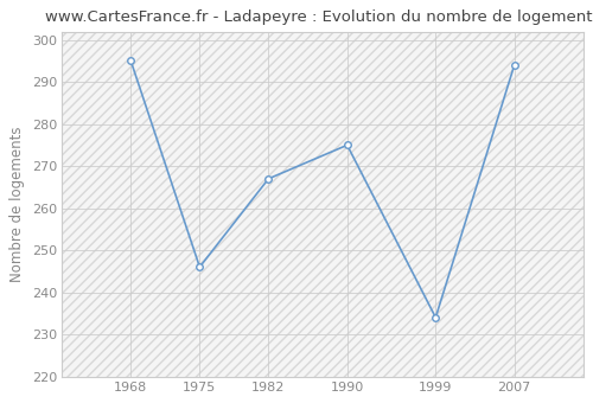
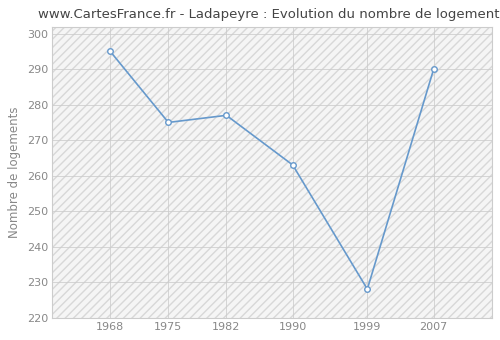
1975: 246 -> 275
1982: 267 -> 277
1990: 275 -> 263
1999: 234 -> 228
2007: 294 -> 290
